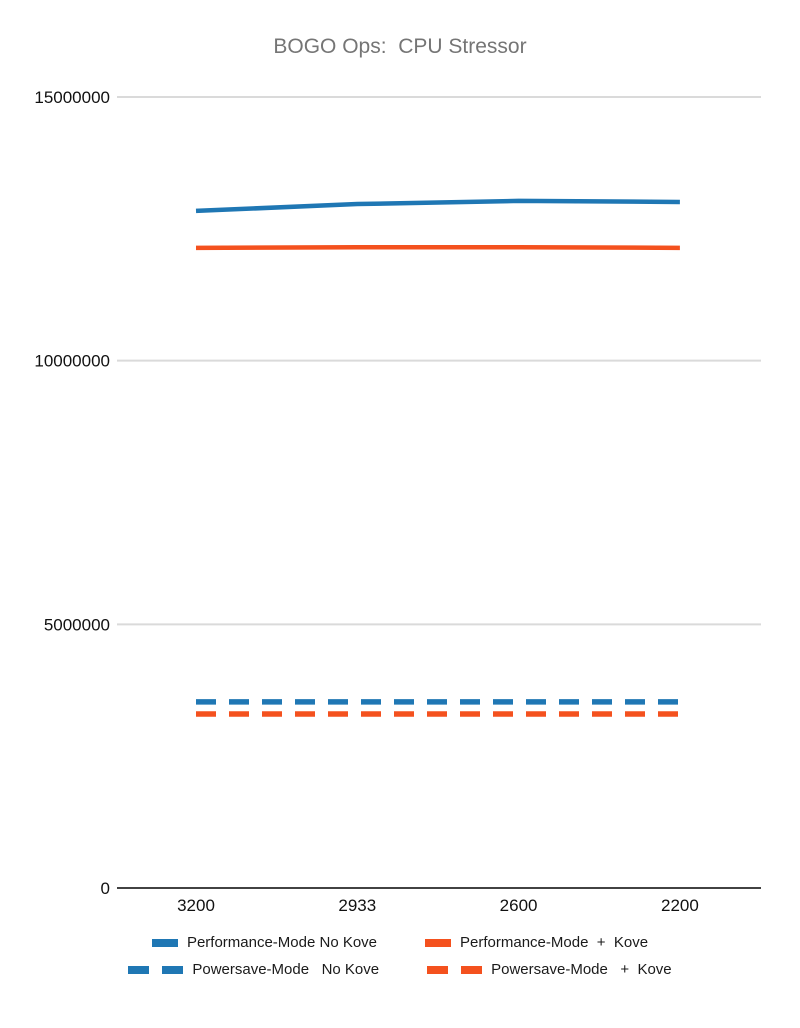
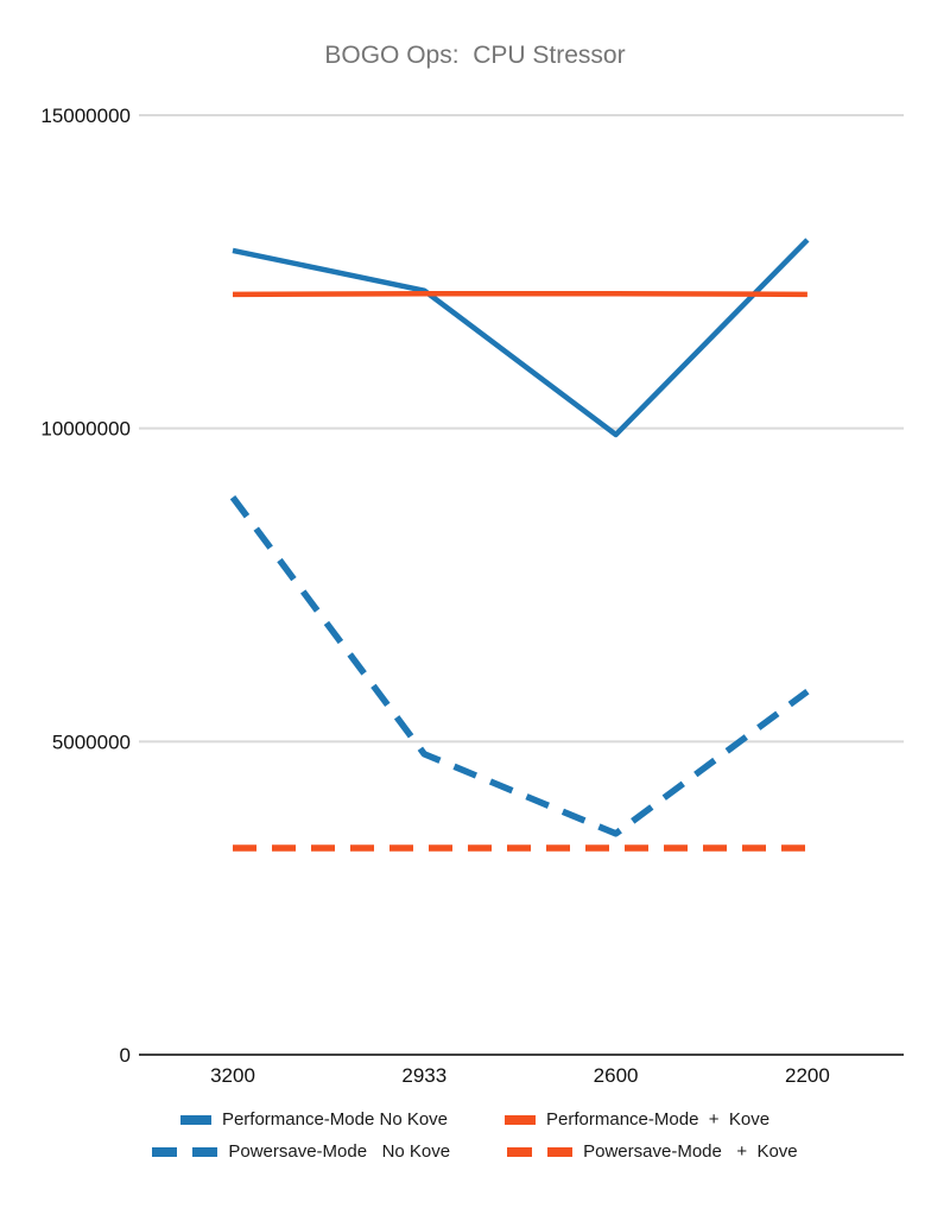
Powersave-Mode No Kove/3200: 3500000 -> 8900000
Performance-Mode No Kove/2933: 13000000 -> 12200000
Powersave-Mode No Kove/2933: 3500000 -> 4800000
Performance-Mode No Kove/2600: 13000000 -> 9900000
Powersave-Mode No Kove/2200: 3500000 -> 5800000
